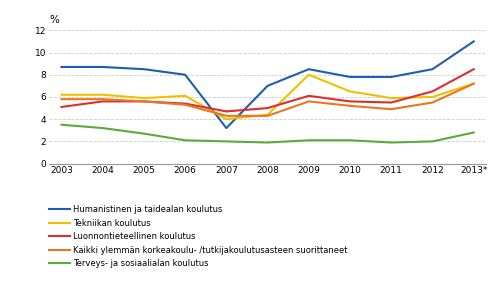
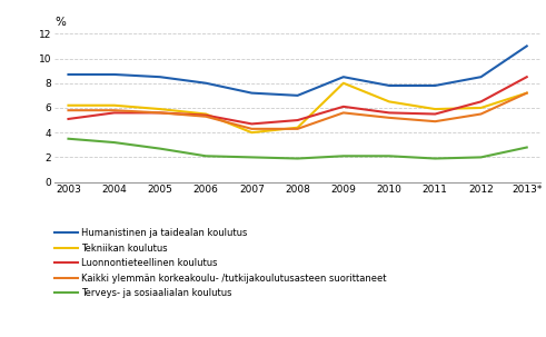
Tekniikan koulutus/2006: 6.1 -> 5.5
Humanistinen ja taidealan koulutus/2007: 3.2 -> 7.2
